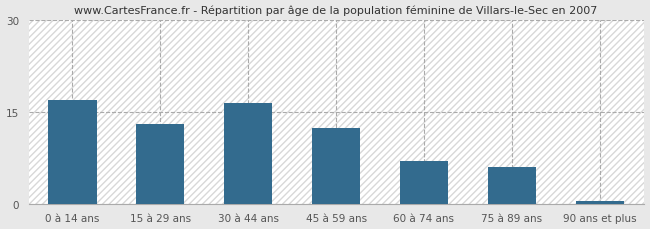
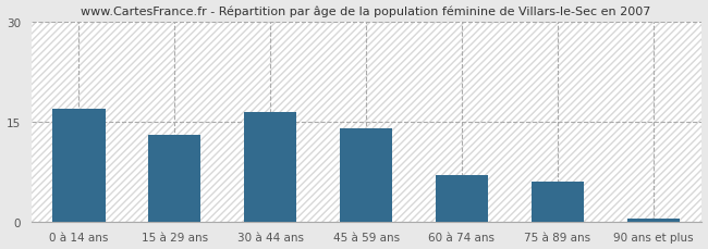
45 à 59 ans: 12.4 -> 14.0
